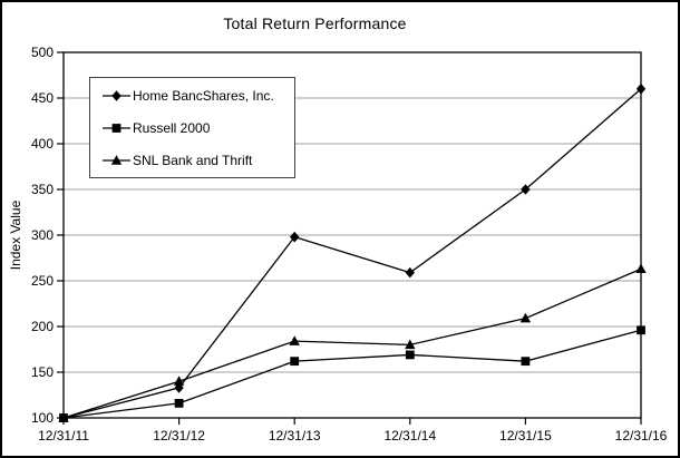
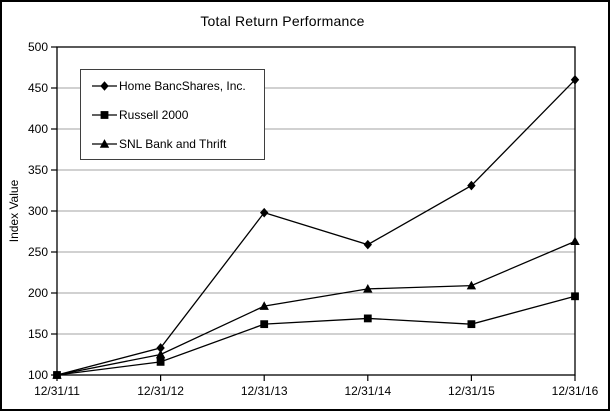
SNL Bank and Thrift/12/31/12: 140 -> 120
SNL Bank and Thrift/12/31/14: 180 -> 200
Home BancShares, Inc./12/31/15: 350 -> 330
